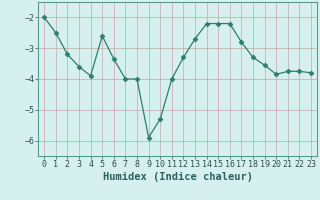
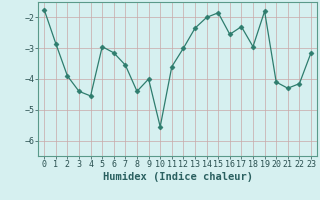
0: -2.00 -> -1.75
1: -2.50 -> -2.85
2: -3.20 -> -3.90
3: -3.60 -> -4.40
4: -3.90 -> -4.55
5: -2.60 -> -2.95
6: -3.35 -> -3.15
7: -4.00 -> -3.55
8: -4.00 -> -4.40
9: -5.90 -> -4.00
10: -5.30 -> -5.55
11: -4.00 -> -3.60
12: -3.30 -> -3.00
13: -2.70 -> -2.35
14: -2.20 -> -2.00
15: -2.20 -> -1.85
16: -2.20 -> -2.55
17: -2.80 -> -2.30
18: -3.30 -> -2.95
19: -3.55 -> -1.80
20: -3.85 -> -4.10
21: -3.75 -> -4.30
22: -3.75 -> -4.15
23: -3.80 -> -3.15
